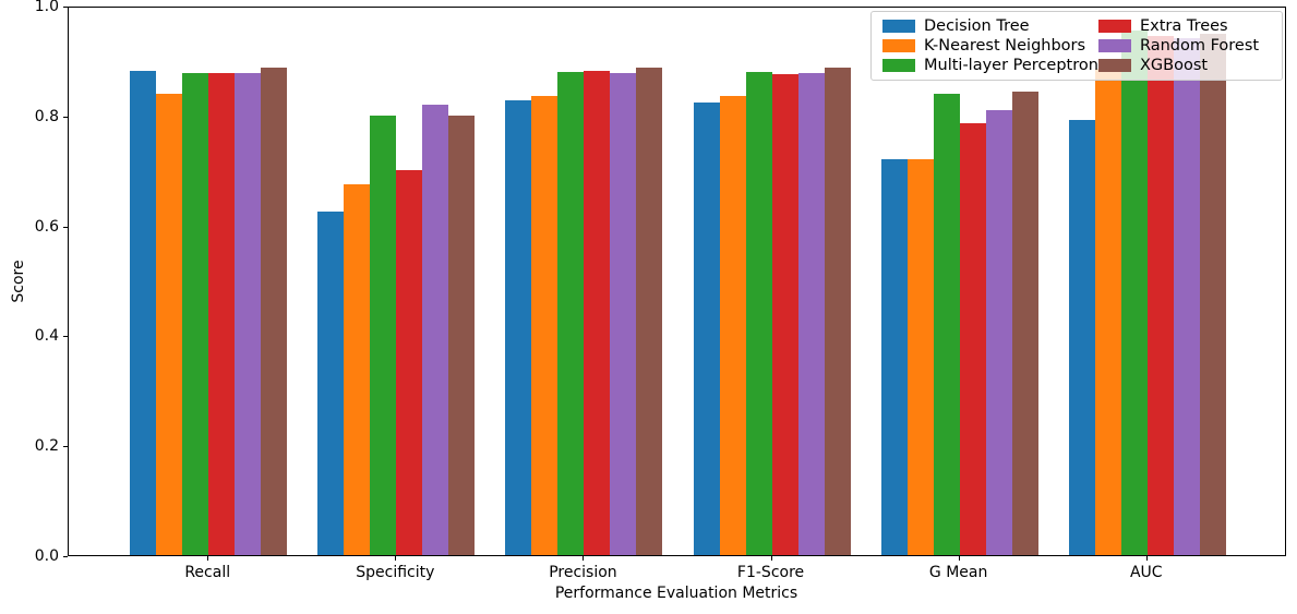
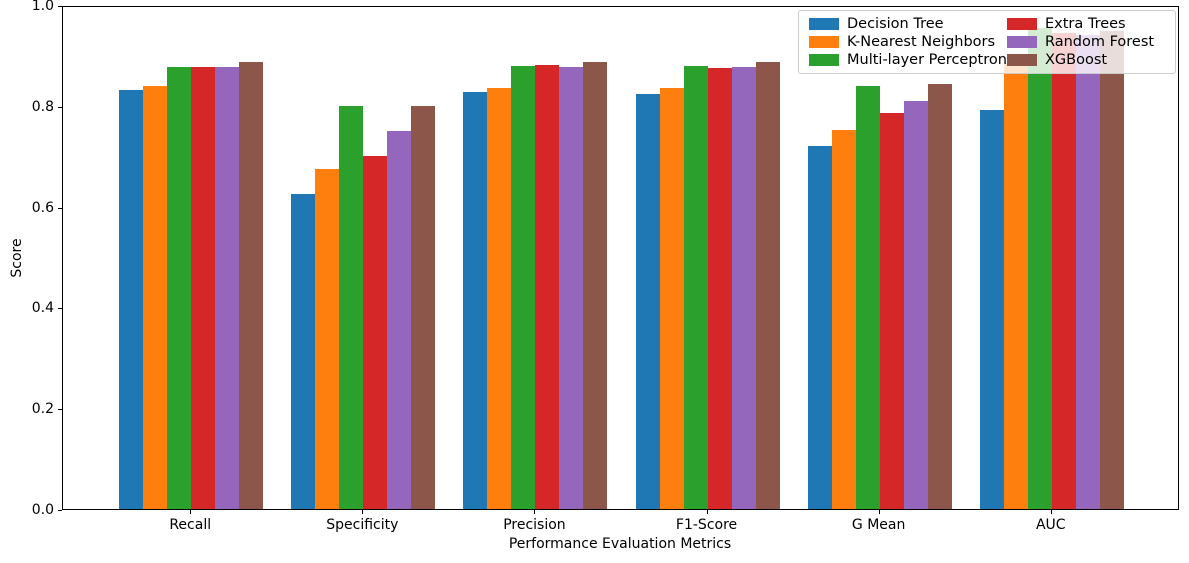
Decision Tree/Recall: 0.88 -> 0.83
Random Forest/Specificity: 0.82 -> 0.75
K-Nearest Neighbors/G Mean: 0.72 -> 0.75
